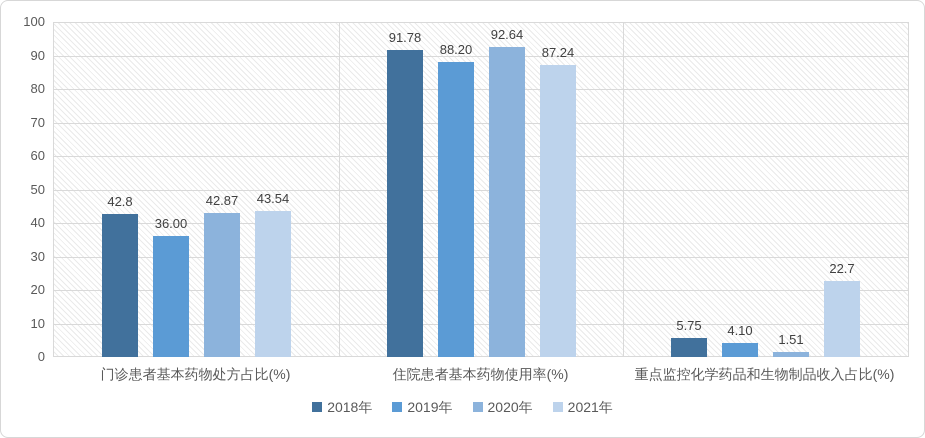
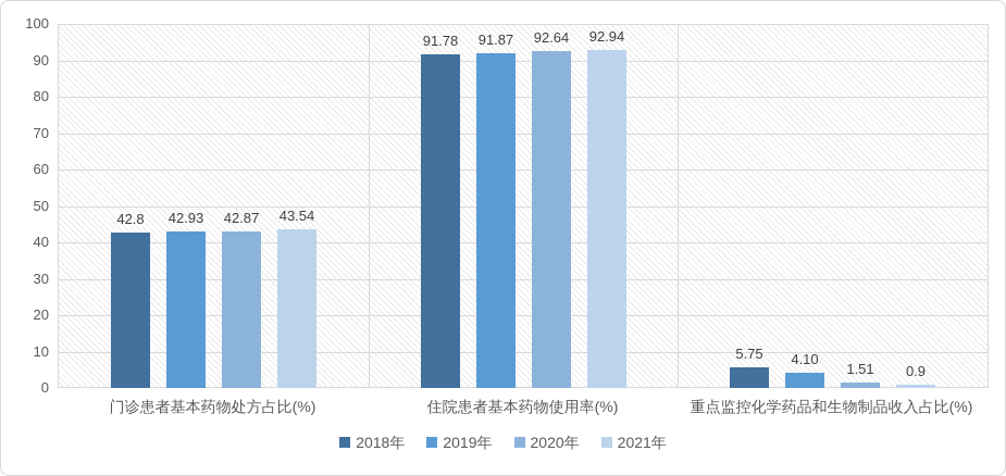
2019年/门诊患者基本药物处方占比(%): 36.00 -> 42.93
2019年/住院患者基本药物使用率(%): 88.20 -> 91.87
2021年/住院患者基本药物使用率(%): 87.24 -> 92.94
2021年/重点监控化学药品和生物制品收入占比(%): 22.7 -> 0.9
